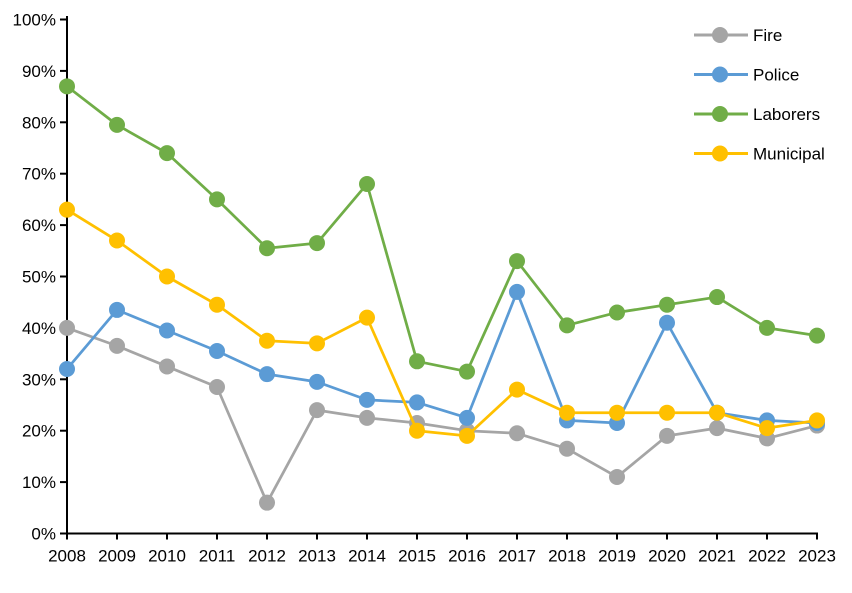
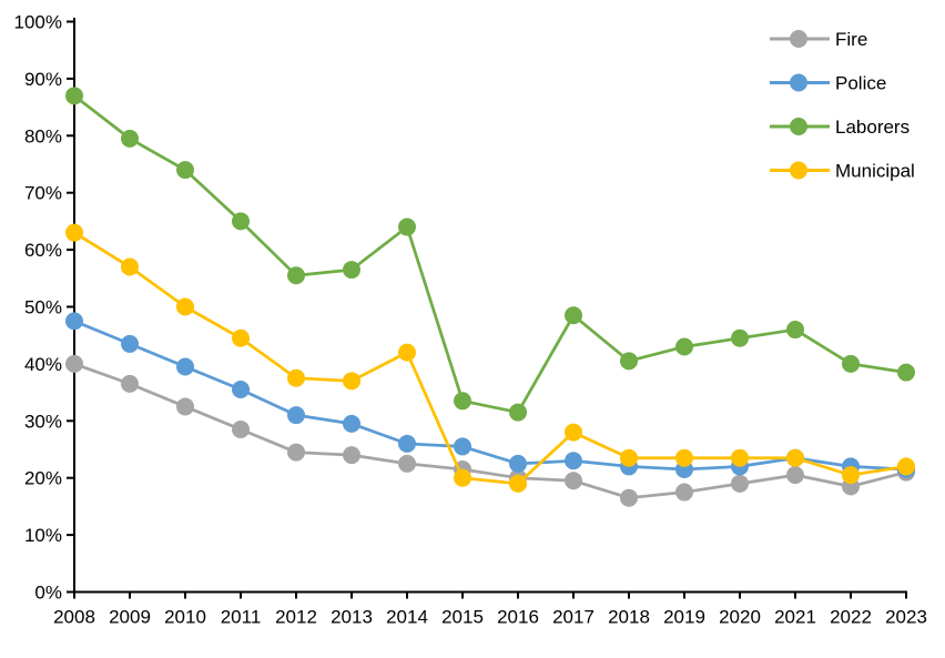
Police/2008: 32% -> 48%
Fire/2012: 6% -> 24%
Laborers/2014: 68% -> 64%
Police/2017: 47% -> 23%
Laborers/2017: 53% -> 48%
Fire/2019: 11% -> 18%
Police/2020: 41% -> 22%
